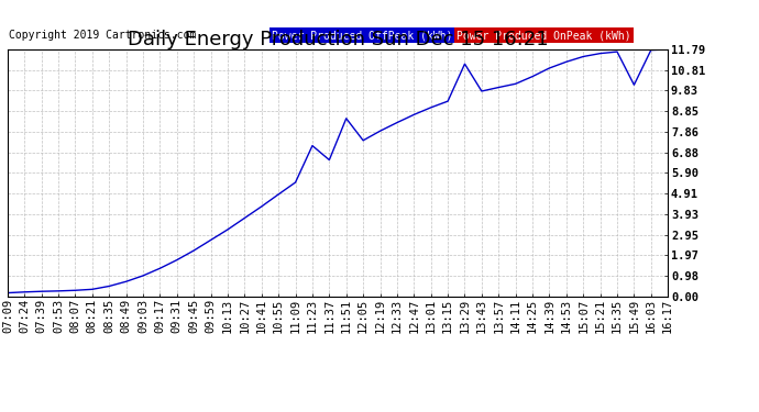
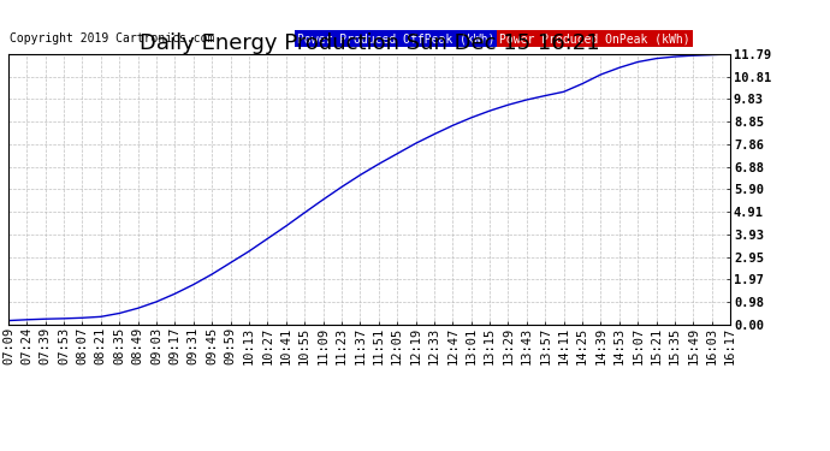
11:23: 7.2 -> 6.0
11:51: 8.5 -> 7.0
13:29: 11.1 -> 9.6
15:49: 10.1 -> 11.7
